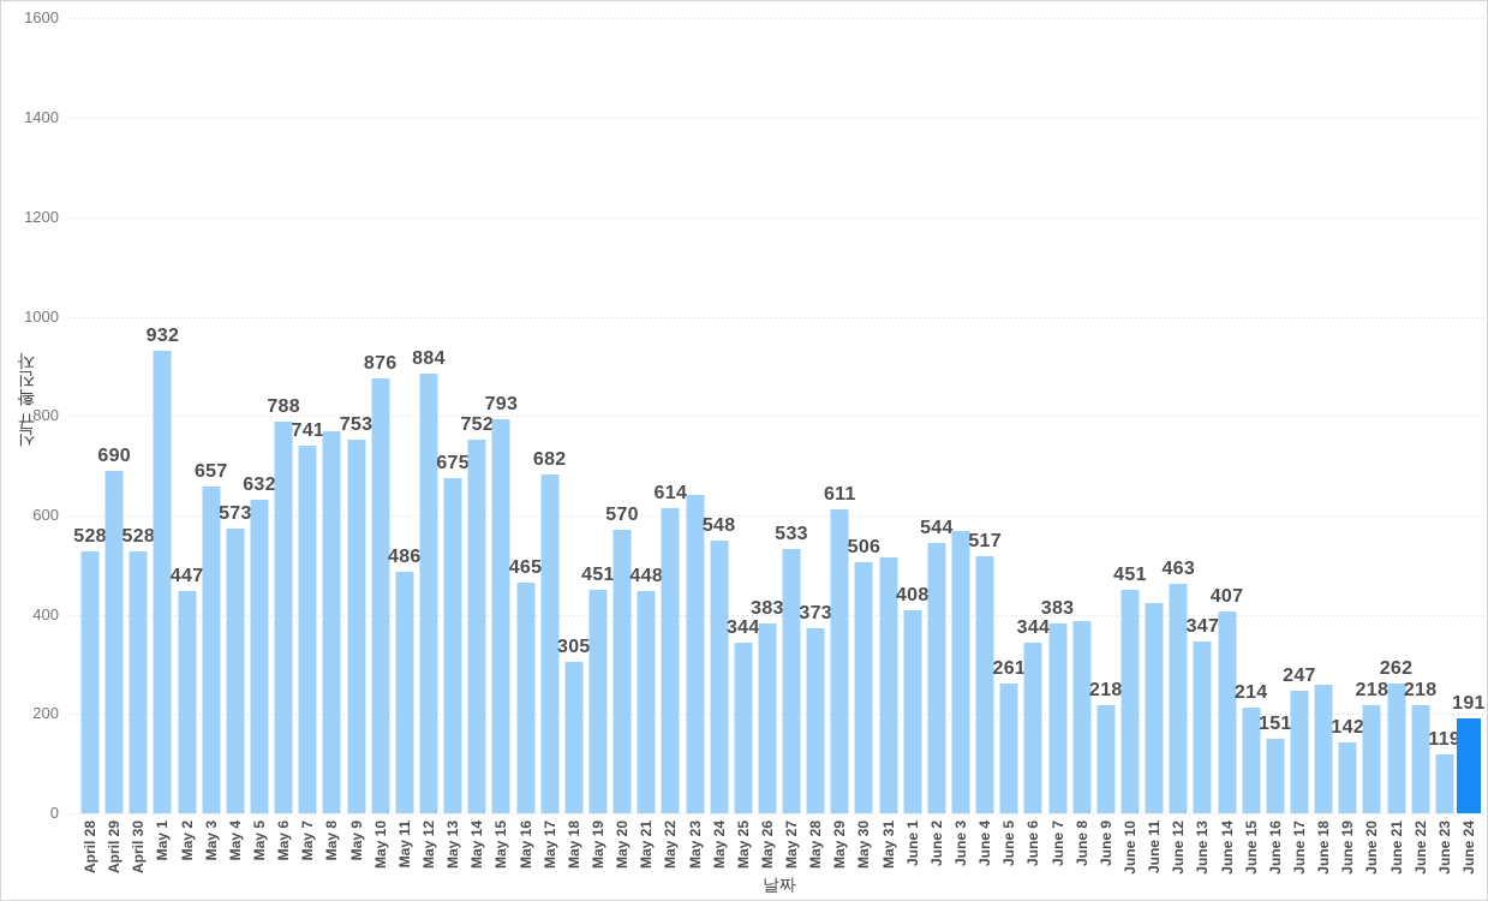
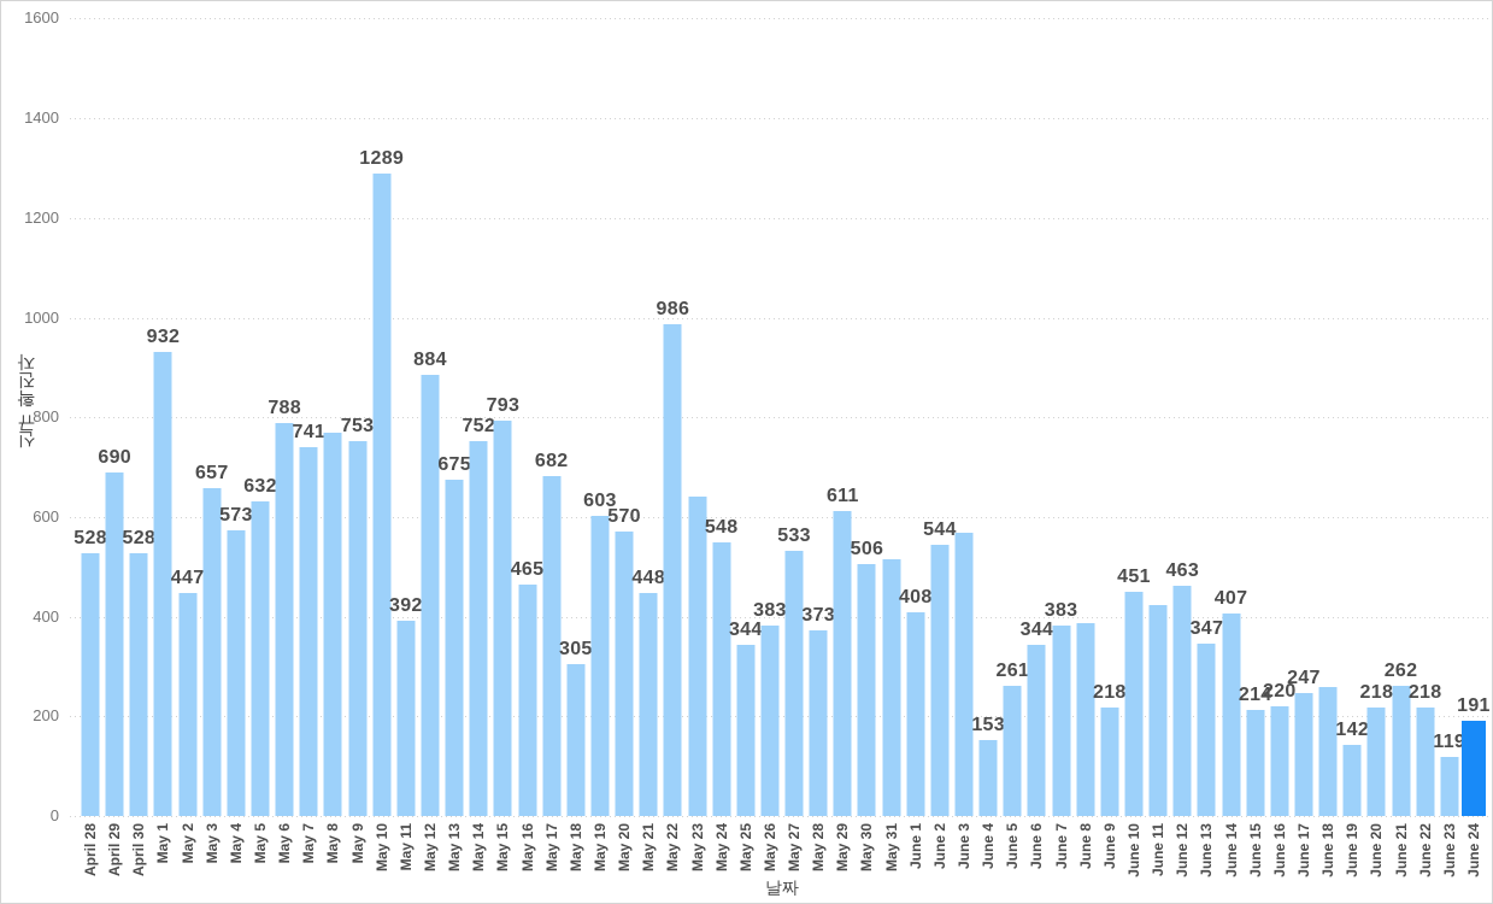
May 10: 876 -> 1289
May 11: 486 -> 392
May 19: 451 -> 603
May 22: 614 -> 986
June 4: 517 -> 153
June 16: 151 -> 220
